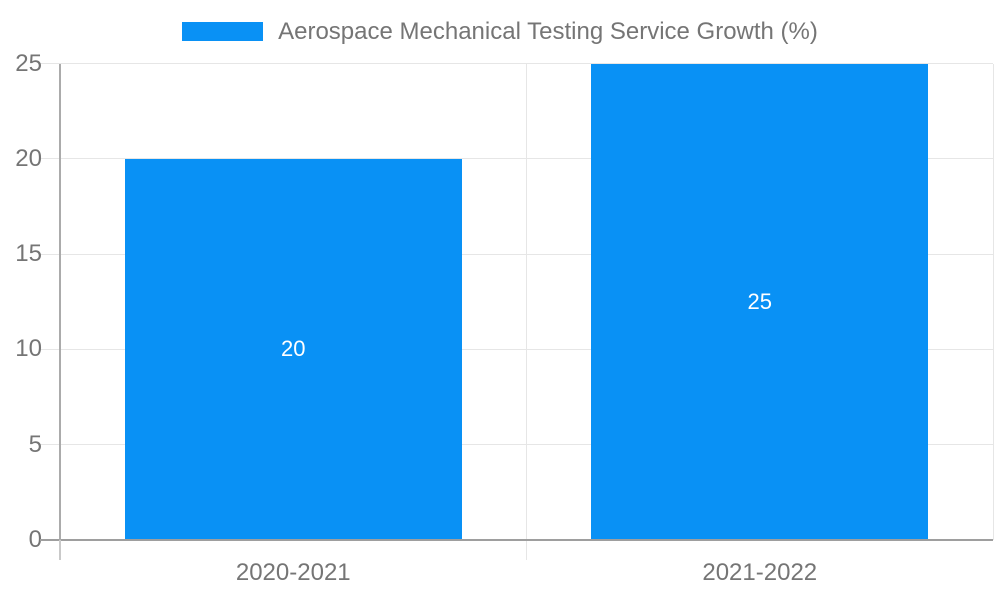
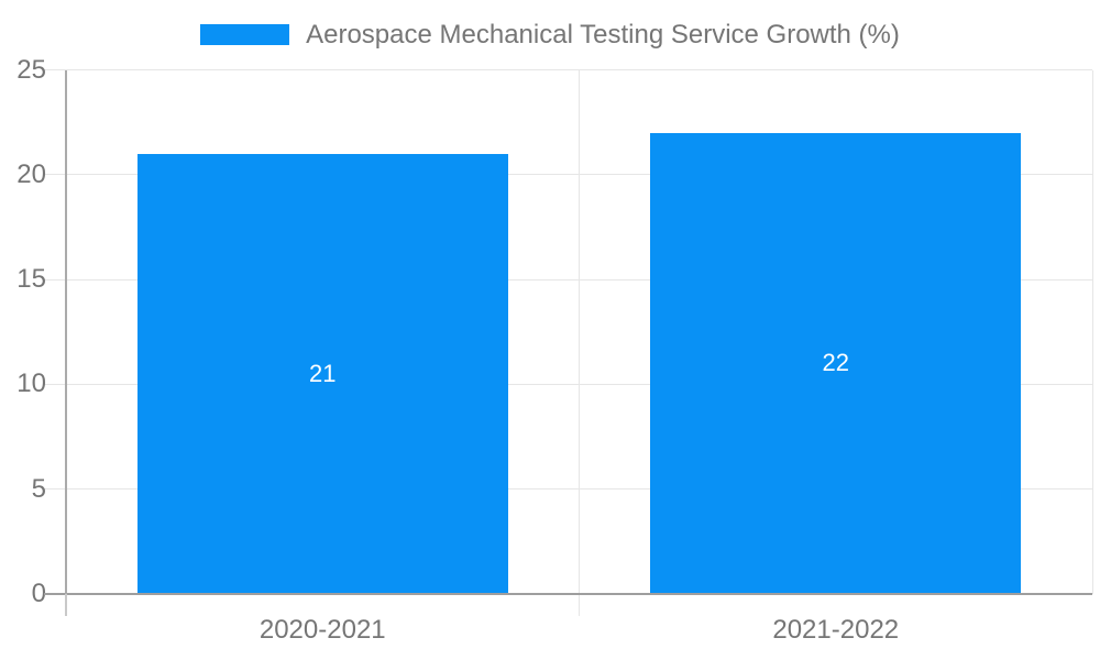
2020-2021: 20 -> 21
2021-2022: 25 -> 22
